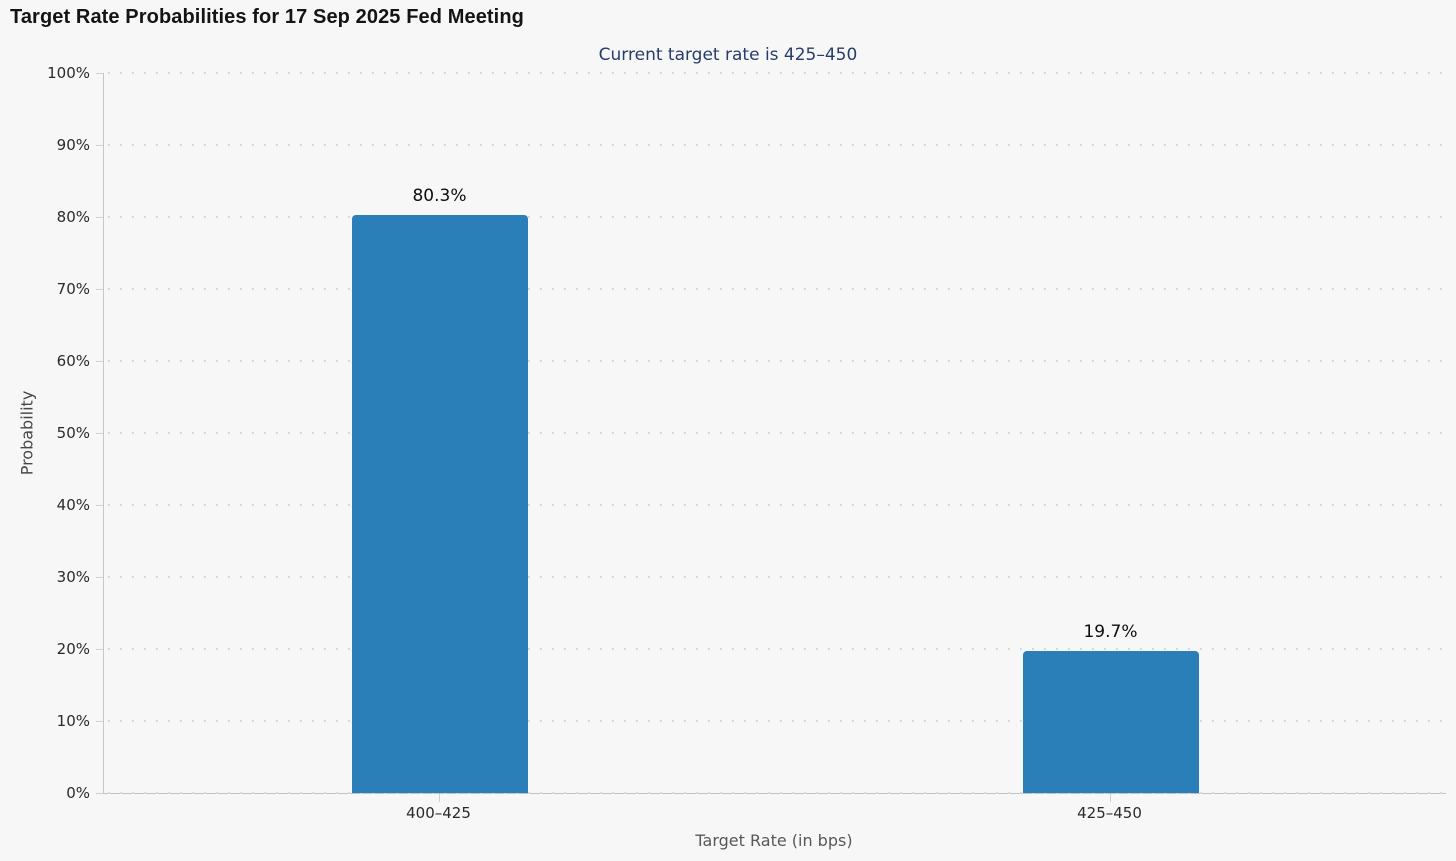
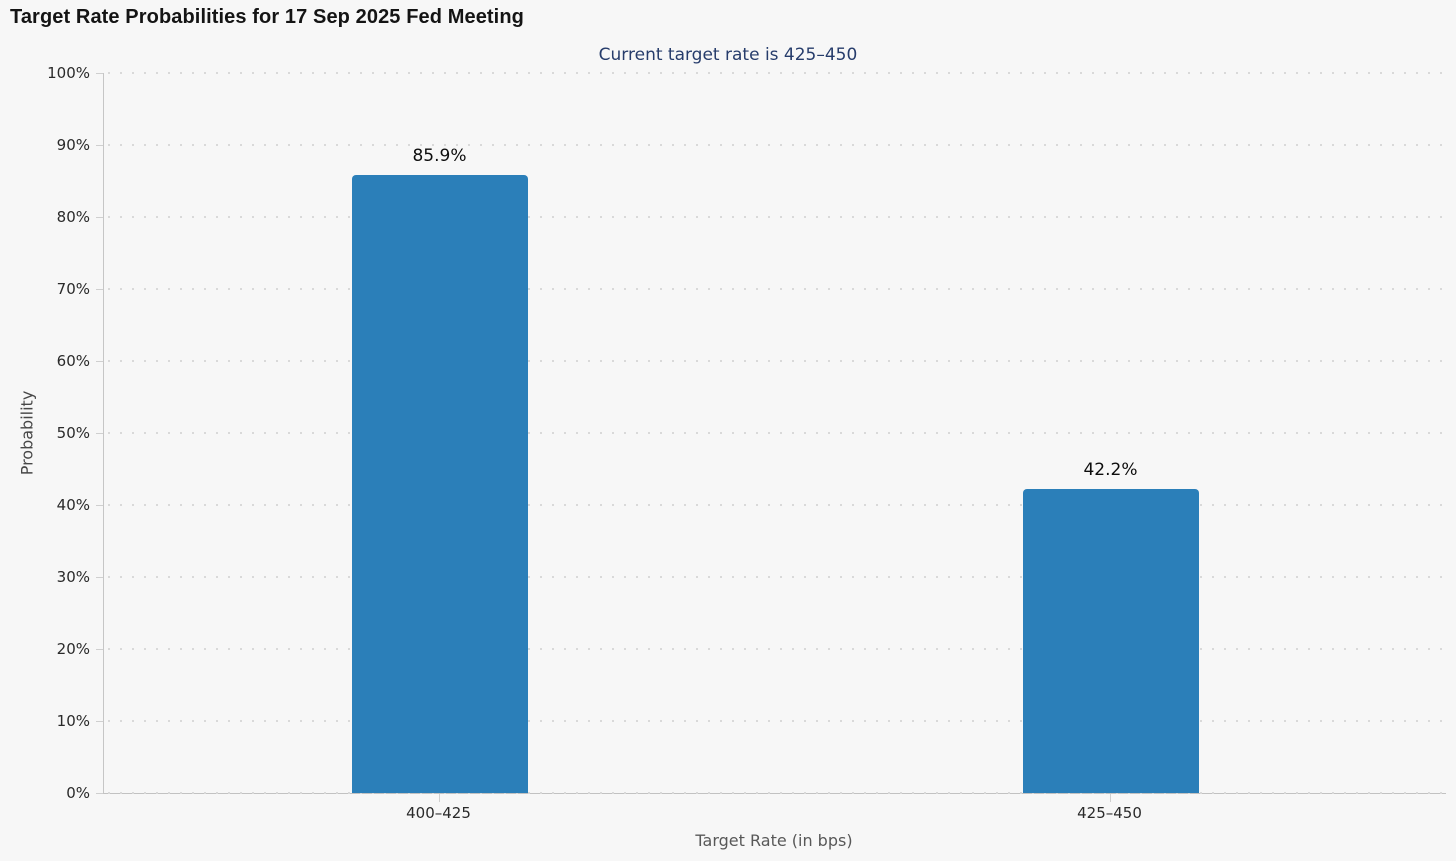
400–425: 80.3% -> 85.9%
425–450: 19.7% -> 42.2%
